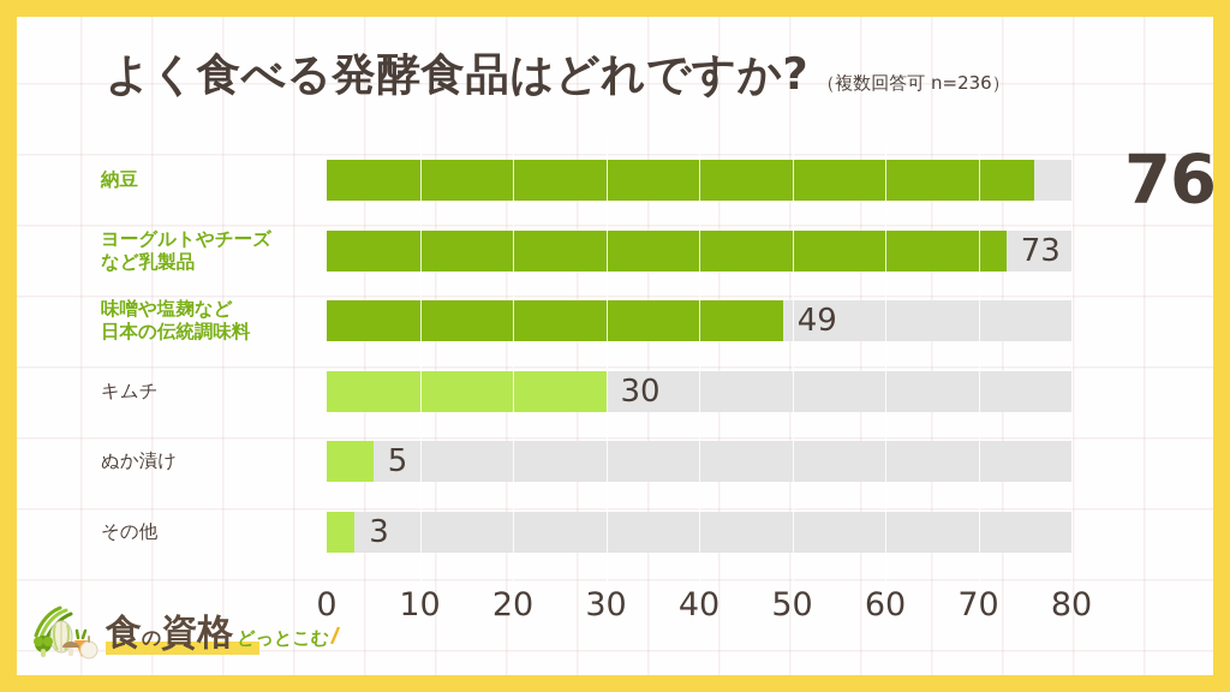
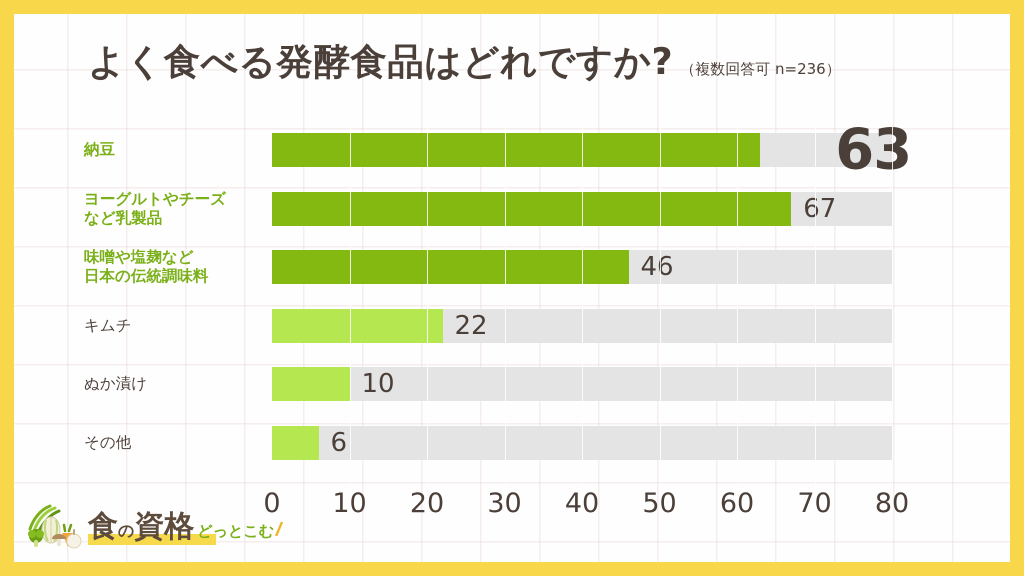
納豆: 76 -> 63
ヨーグルトやチーズ など乳製品: 73 -> 67
味噌や塩麹など 日本の伝統調味料: 49 -> 46
キムチ: 30 -> 22
ぬか漬け: 5 -> 10
その他: 3 -> 6
